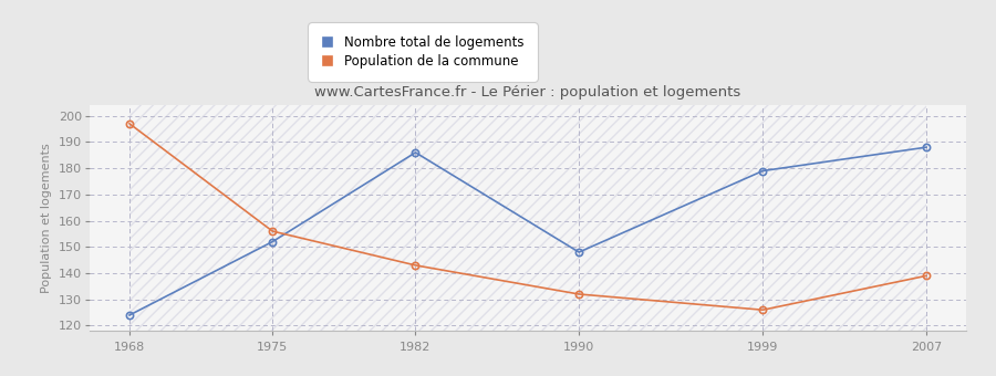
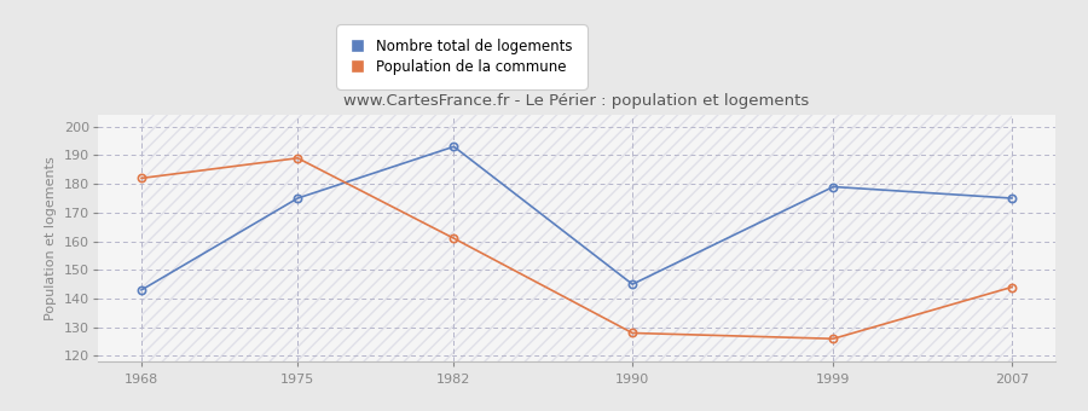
Nombre total de logements/1968: 124 -> 143
Population de la commune/1968: 197 -> 182
Nombre total de logements/1975: 152 -> 175
Population de la commune/1975: 156 -> 189
Nombre total de logements/1982: 186 -> 193
Population de la commune/1982: 143 -> 161
Nombre total de logements/1990: 148 -> 145
Population de la commune/1990: 132 -> 128
Nombre total de logements/2007: 188 -> 175
Population de la commune/2007: 139 -> 144
